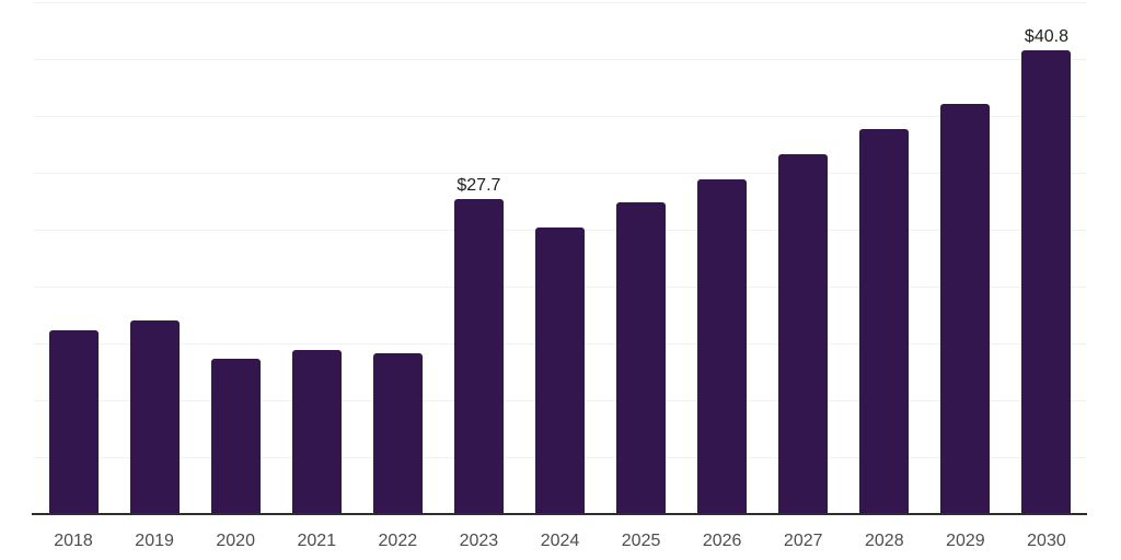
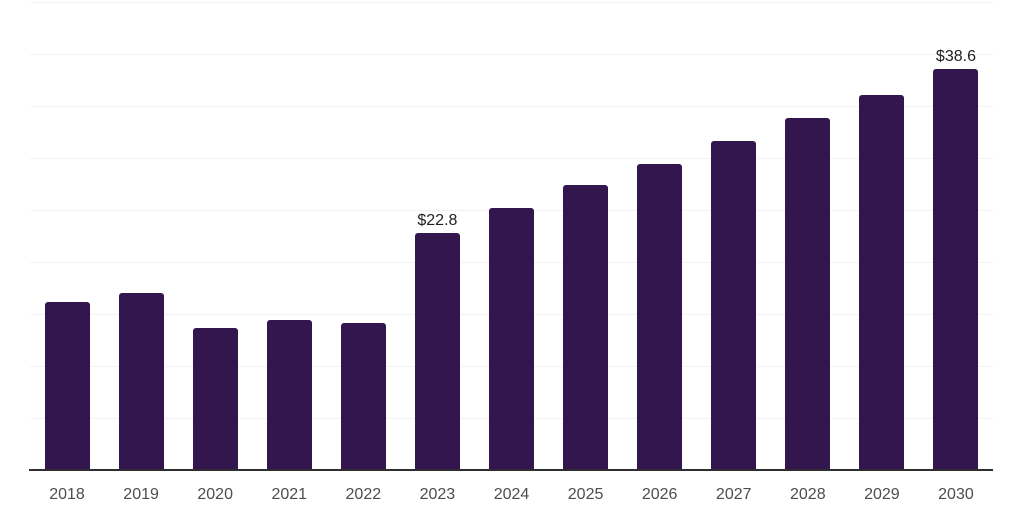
2023: $27.7 -> $22.8
2030: $40.8 -> $38.6
